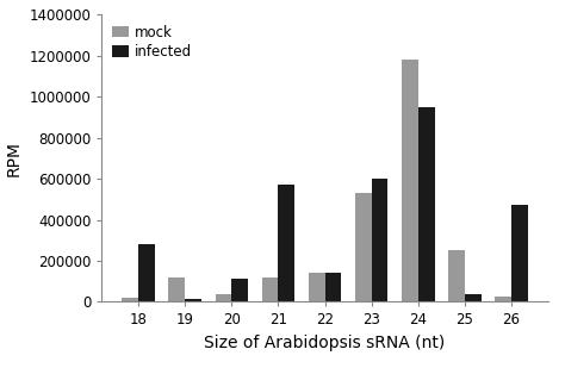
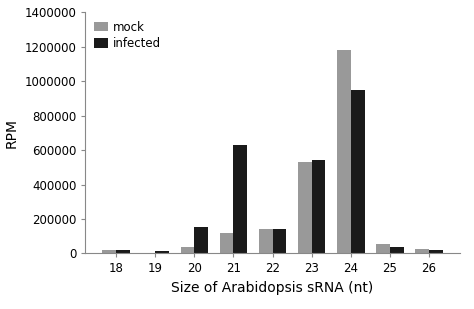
infected/18: 280000 -> 20000
mock/19: 120000 -> 0
infected/20: 110000 -> 160000
infected/21: 570000 -> 630000
infected/23: 600000 -> 540000
mock/25: 250000 -> 60000
infected/26: 470000 -> 20000
